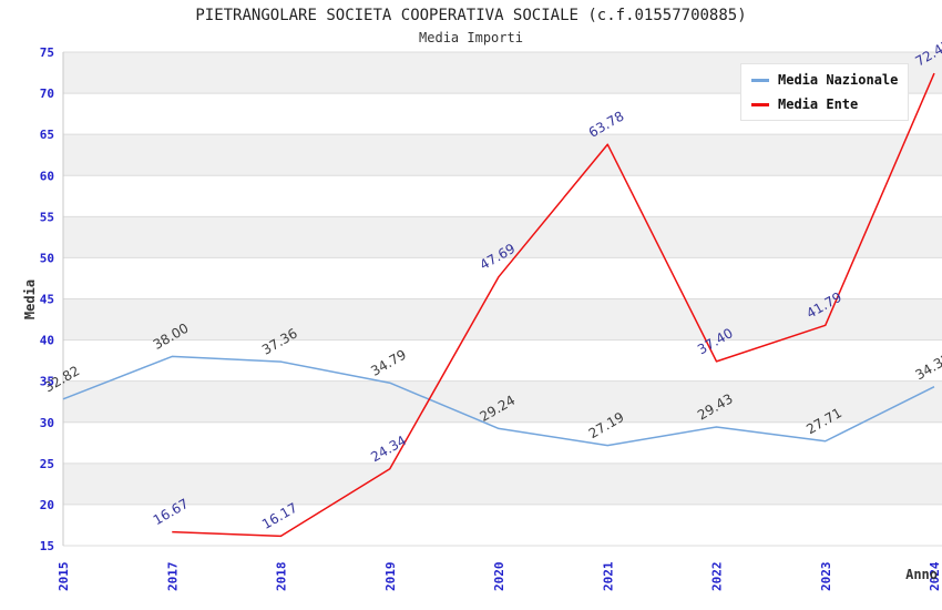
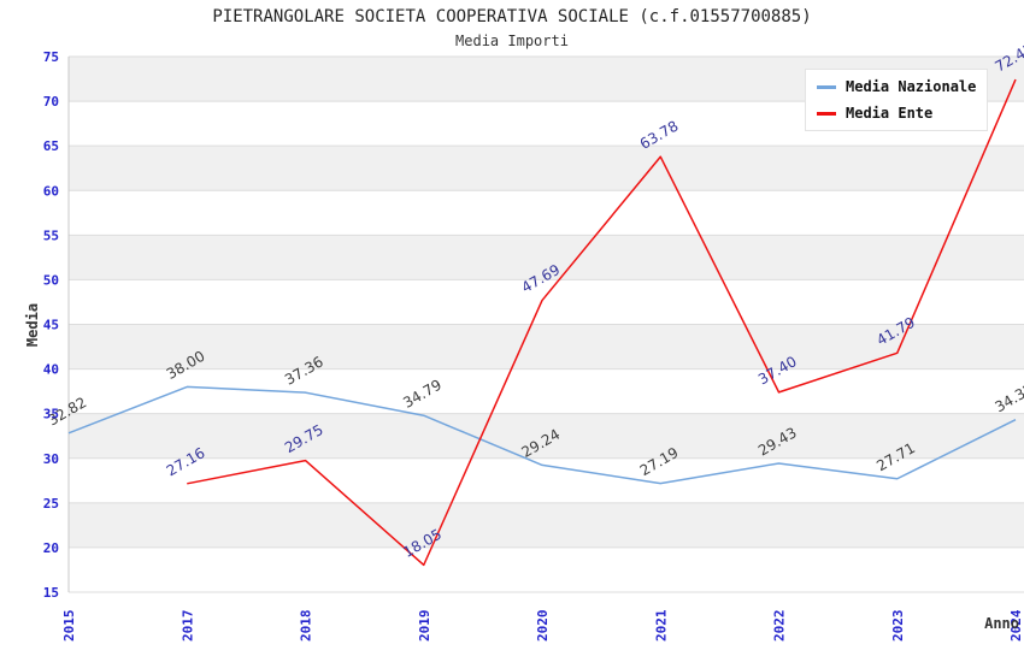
Media Ente/2017: 16.67 -> 27.16
Media Ente/2018: 16.17 -> 29.75
Media Ente/2019: 24.34 -> 18.05
